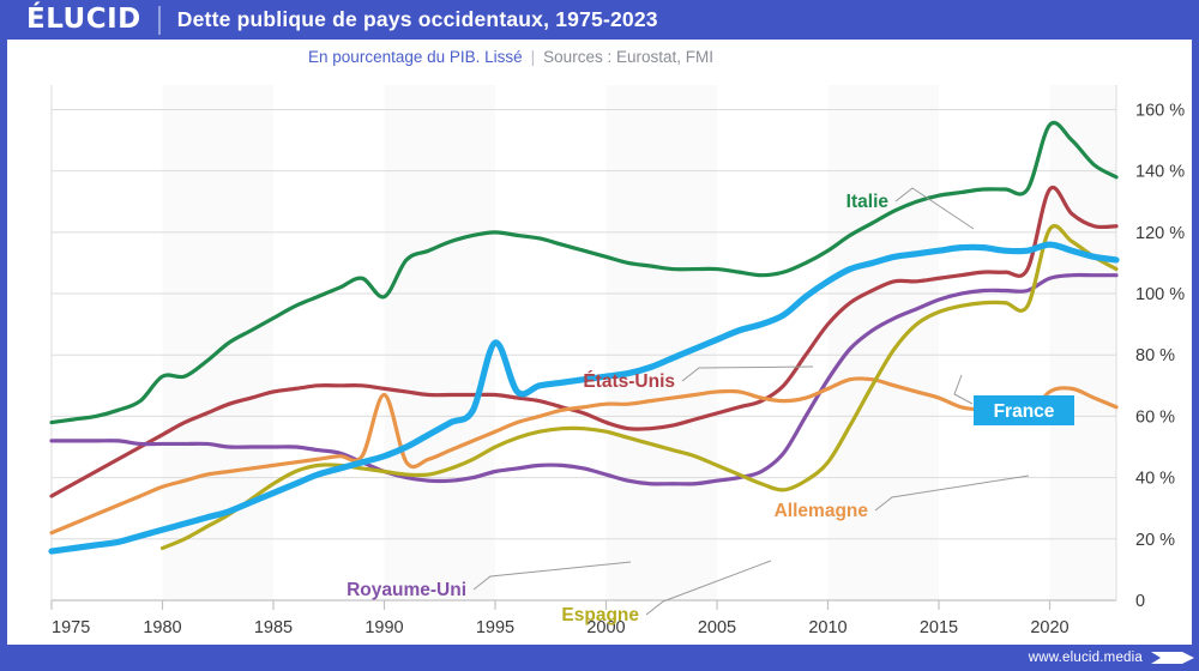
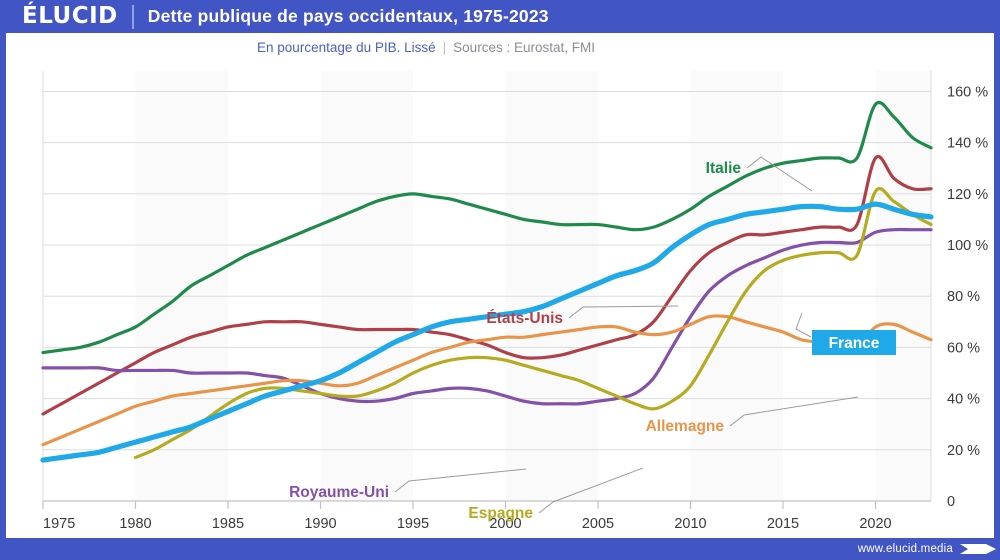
Italie/1980: 73% -> 68%
Italie/1990: 99% -> 108%
Allemagne/1990: 67% -> 46%
France/1995: 84% -> 65%
